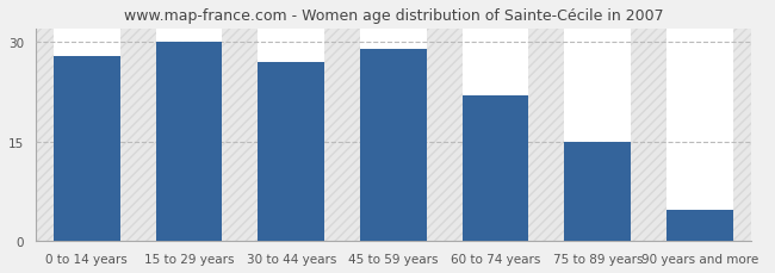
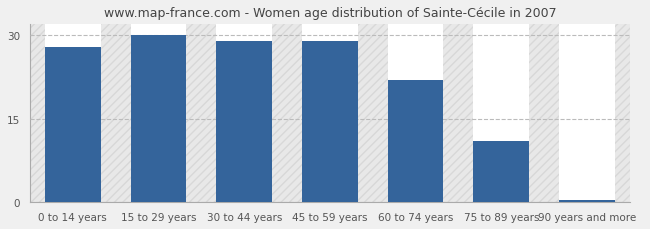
30 to 44 years: 27.0 -> 29.0
75 to 89 years: 15.0 -> 11.0
90 years and more: 4.8 -> 0.4
